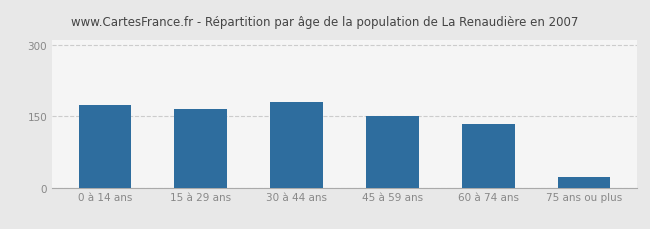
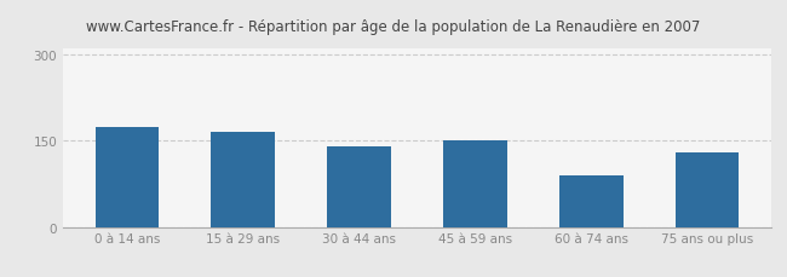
30 à 44 ans: 181 -> 140
60 à 74 ans: 133 -> 90
75 ans ou plus: 22 -> 130
